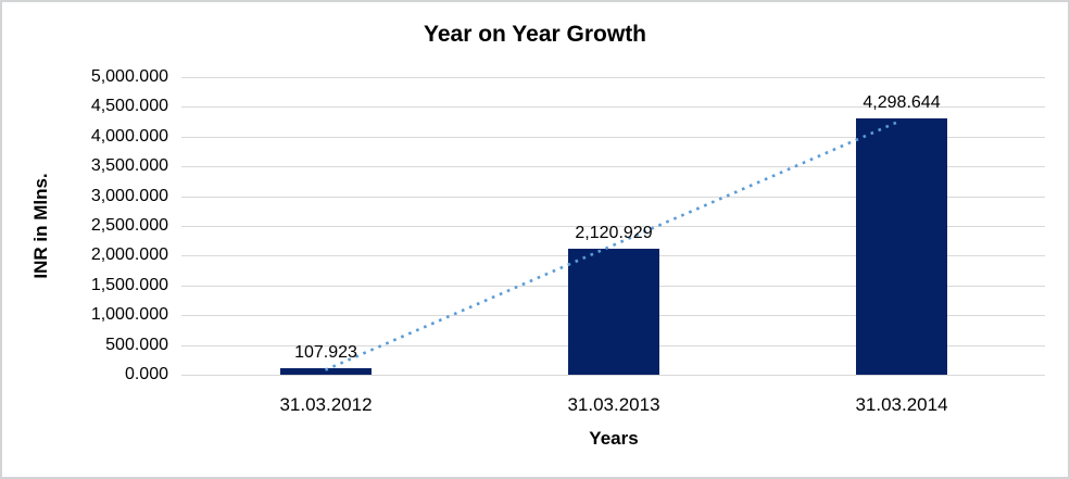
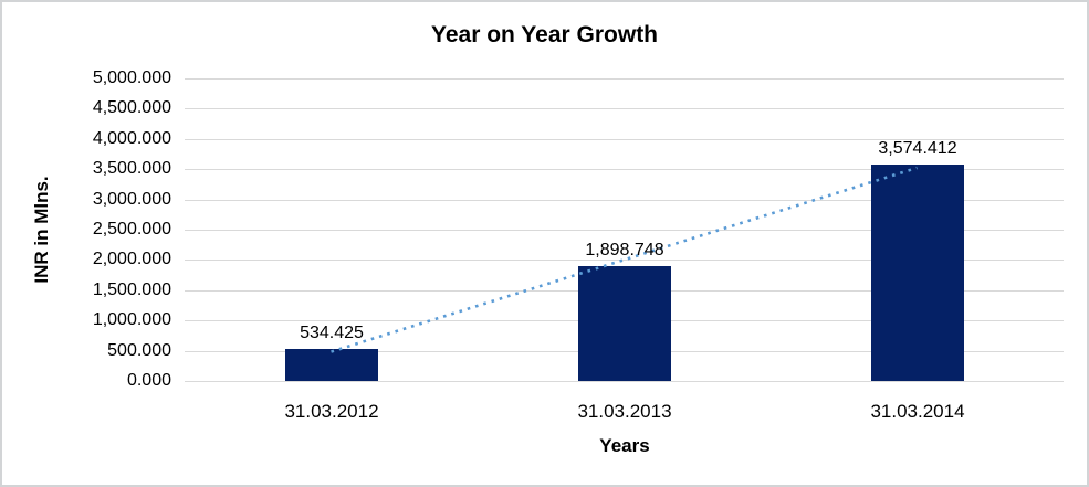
31.03.2012: 107.923 -> 534.425
31.03.2013: 2,120.929 -> 1,898.748
31.03.2014: 4,298.644 -> 3,574.412
